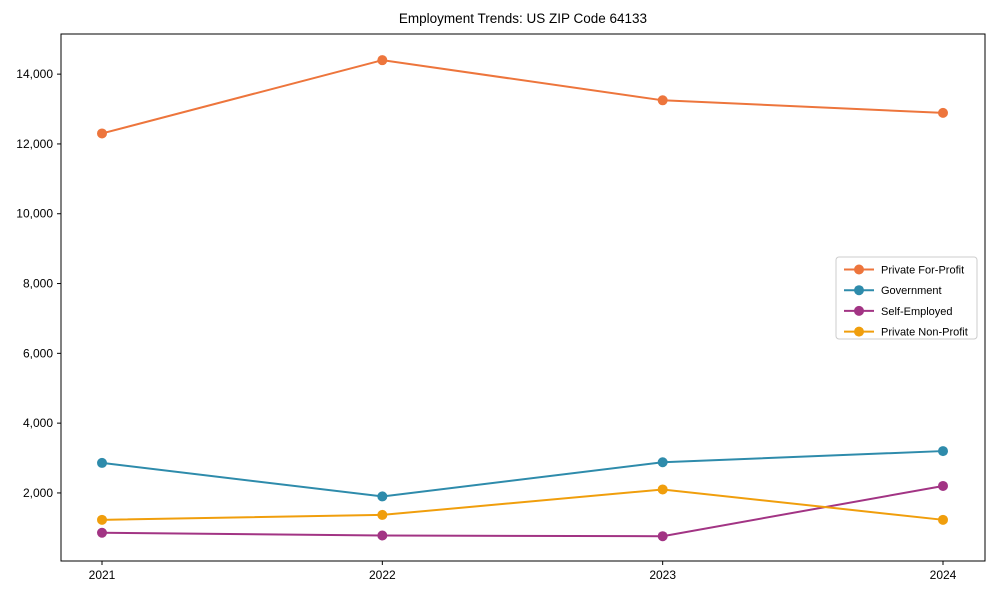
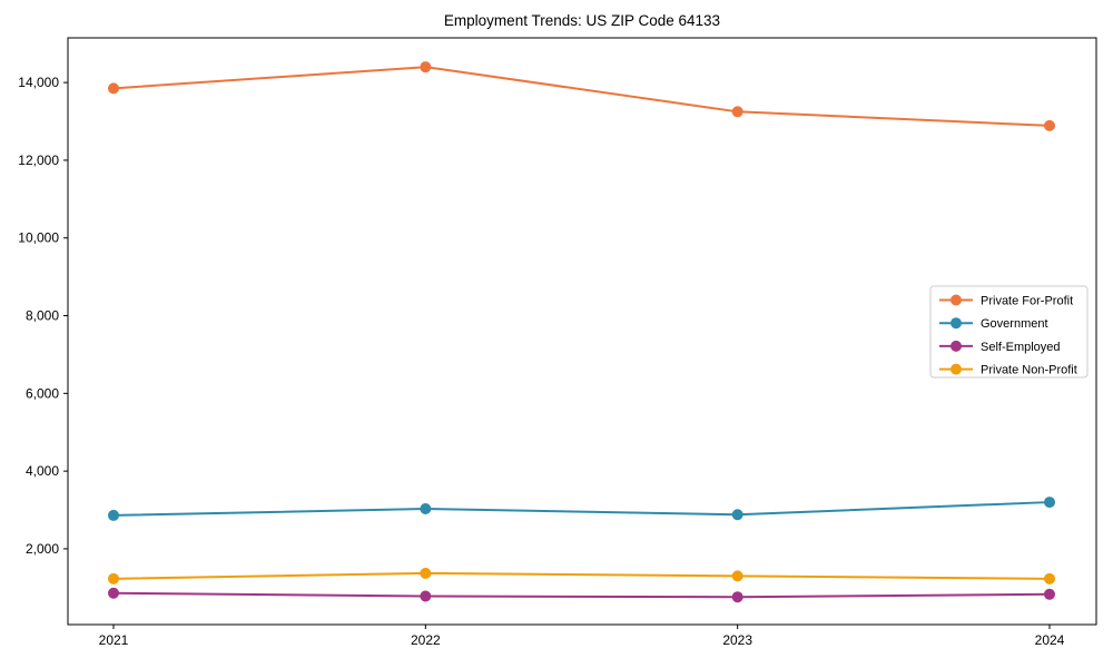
Private For-Profit/2021: 12300 -> 13800
Government/2022: 1900 -> 3000
Private Non-Profit/2023: 2100 -> 1300
Self-Employed/2024: 2200 -> 800
